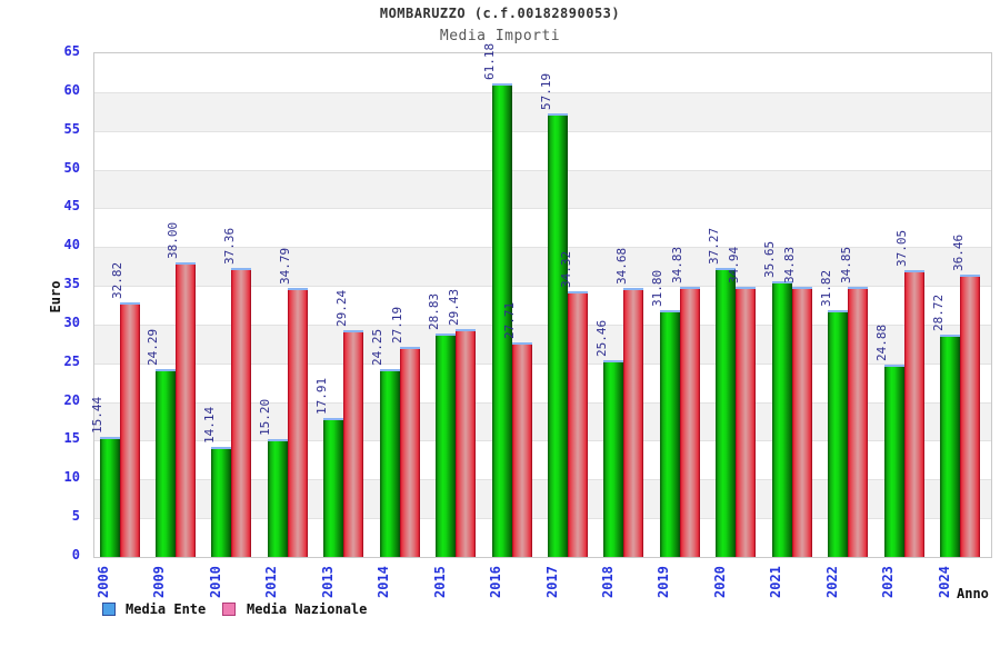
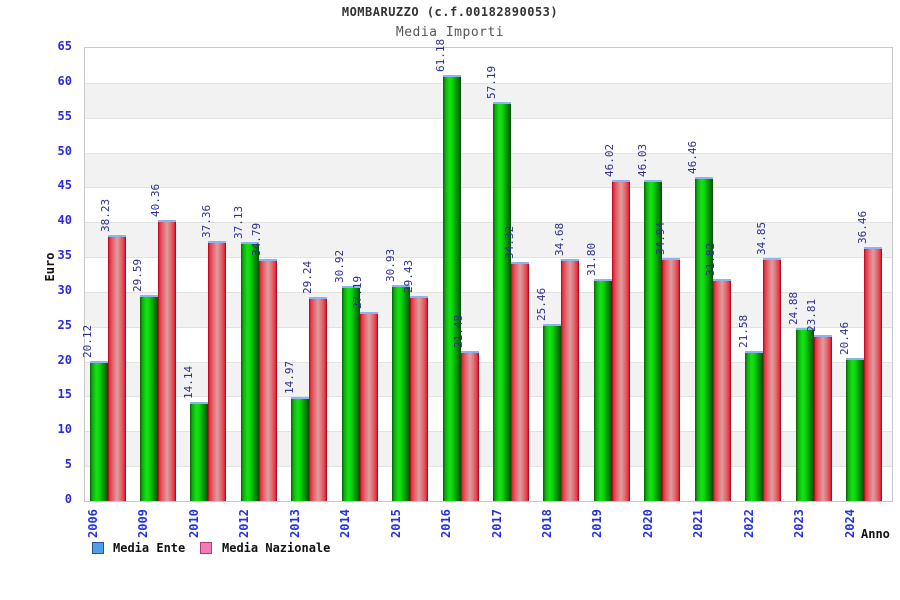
Media Ente/2006: 15.44 -> 20.12
Media Nazionale/2006: 32.82 -> 38.23
Media Ente/2009: 24.29 -> 29.59
Media Nazionale/2009: 38.00 -> 40.36
Media Ente/2012: 15.20 -> 37.13
Media Ente/2013: 17.91 -> 14.97
Media Ente/2014: 24.25 -> 30.92
Media Ente/2015: 28.83 -> 30.93
Media Nazionale/2016: 27.71 -> 21.48
Media Nazionale/2019: 34.83 -> 46.02
Media Ente/2020: 37.27 -> 46.03
Media Ente/2021: 35.65 -> 46.46
Media Nazionale/2021: 34.83 -> 31.82
Media Ente/2022: 31.82 -> 21.58
Media Nazionale/2023: 37.05 -> 23.81
Media Ente/2024: 28.72 -> 20.46
